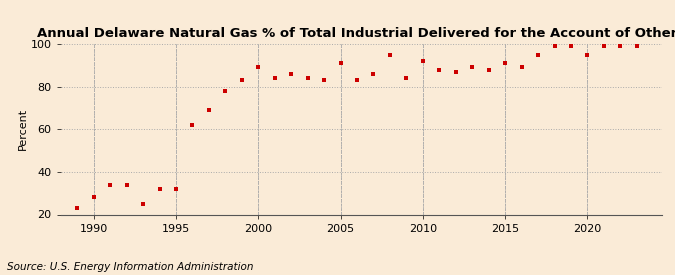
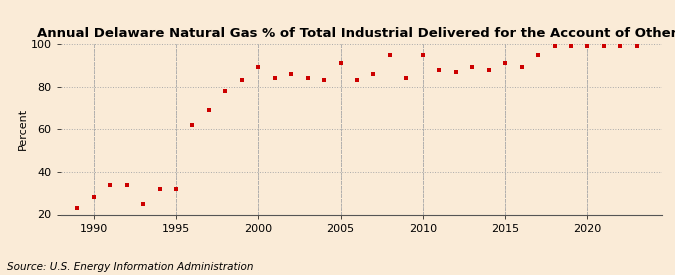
2010: 92 -> 95
2020: 95 -> 99
